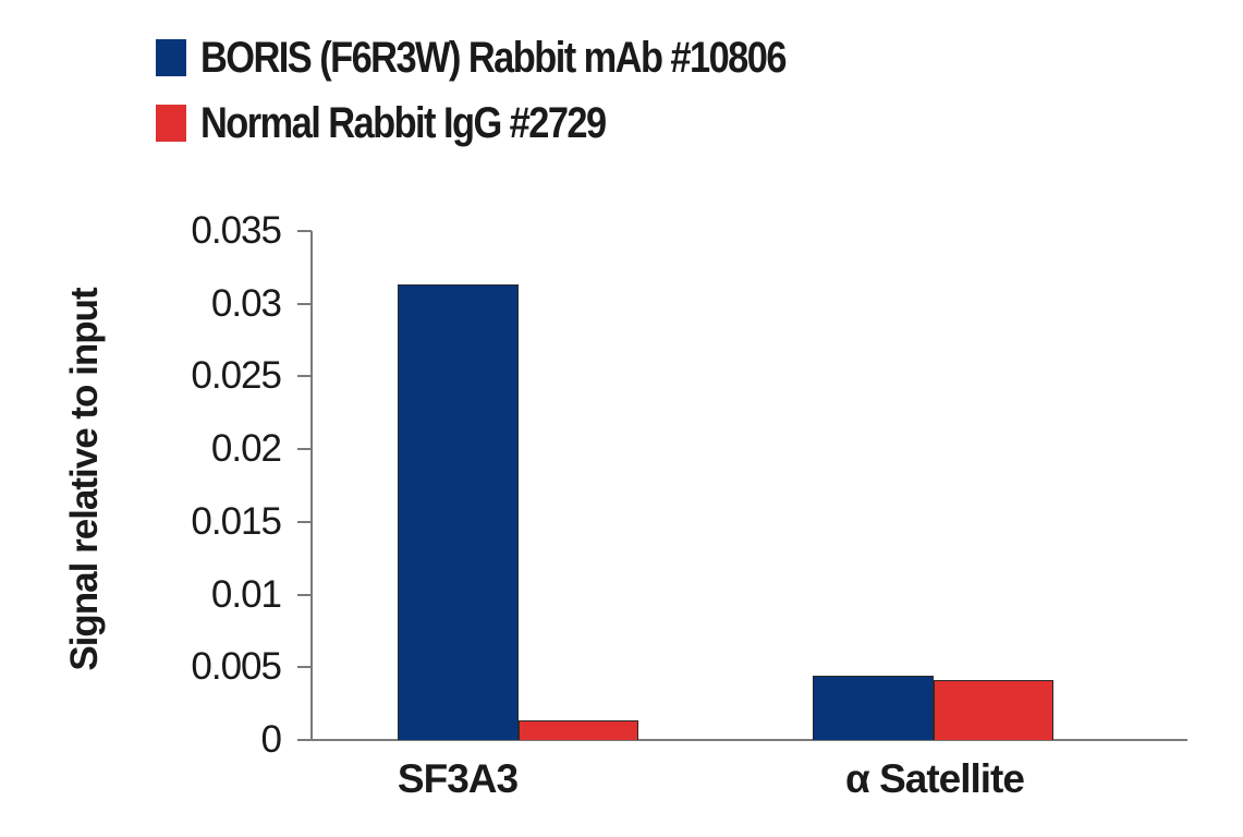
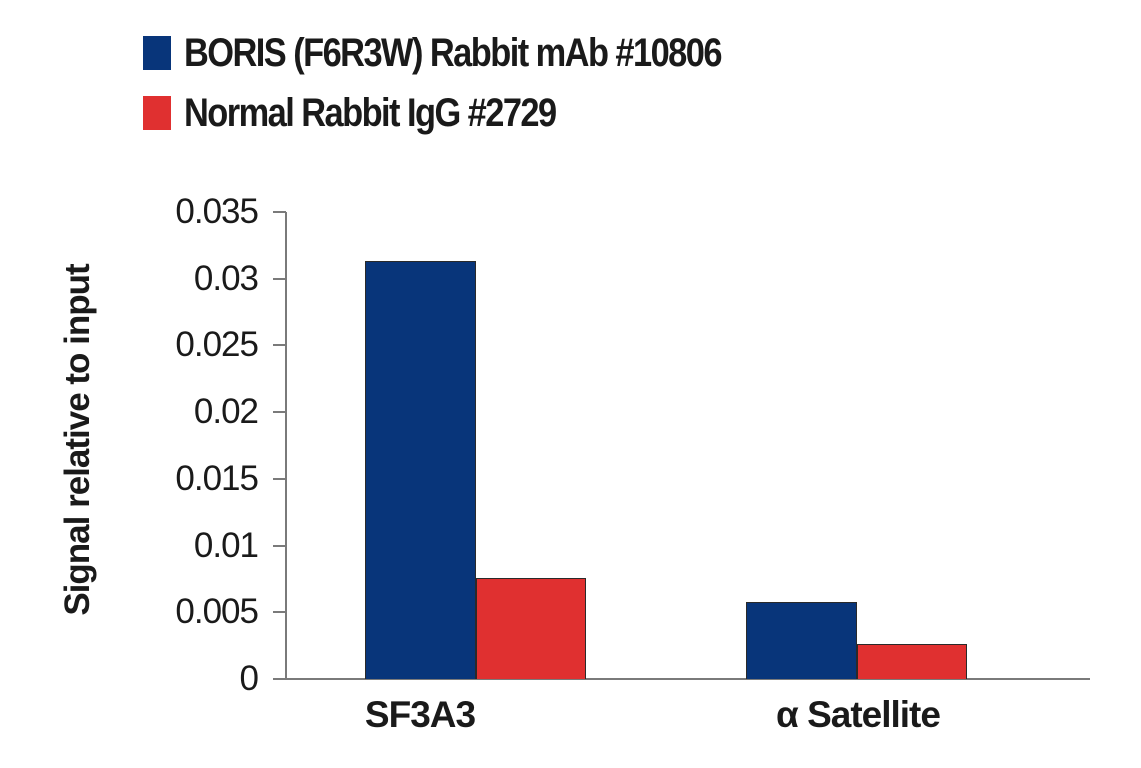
Normal Rabbit IgG #2729/SF3A3: 0.0014 -> 0.0076
BORIS (F6R3W) Rabbit mAb #10806/α Satellite: 0.0044 -> 0.0058
Normal Rabbit IgG #2729/α Satellite: 0.0041 -> 0.0026
